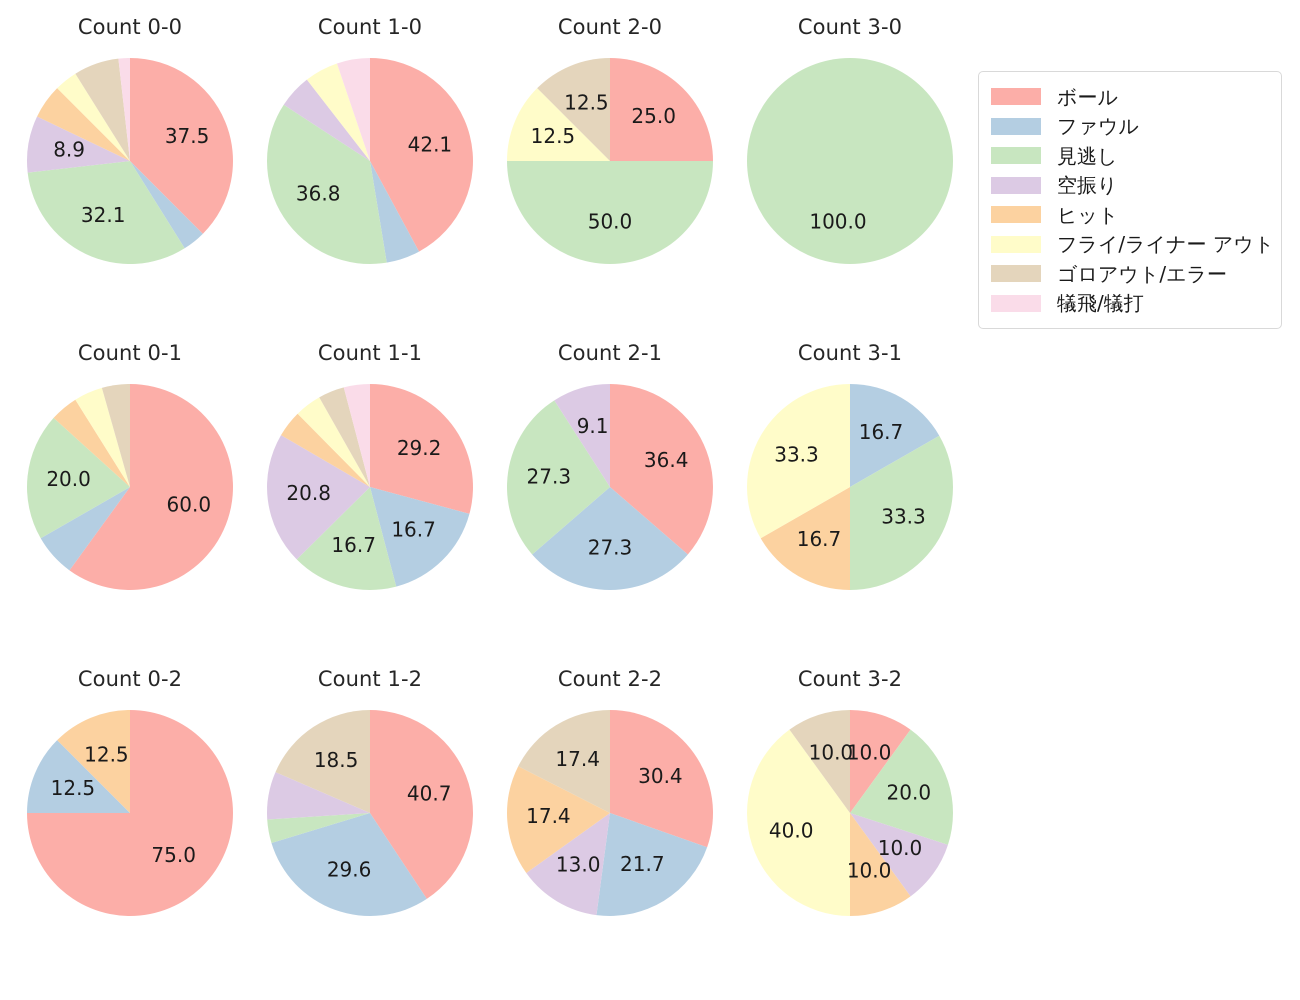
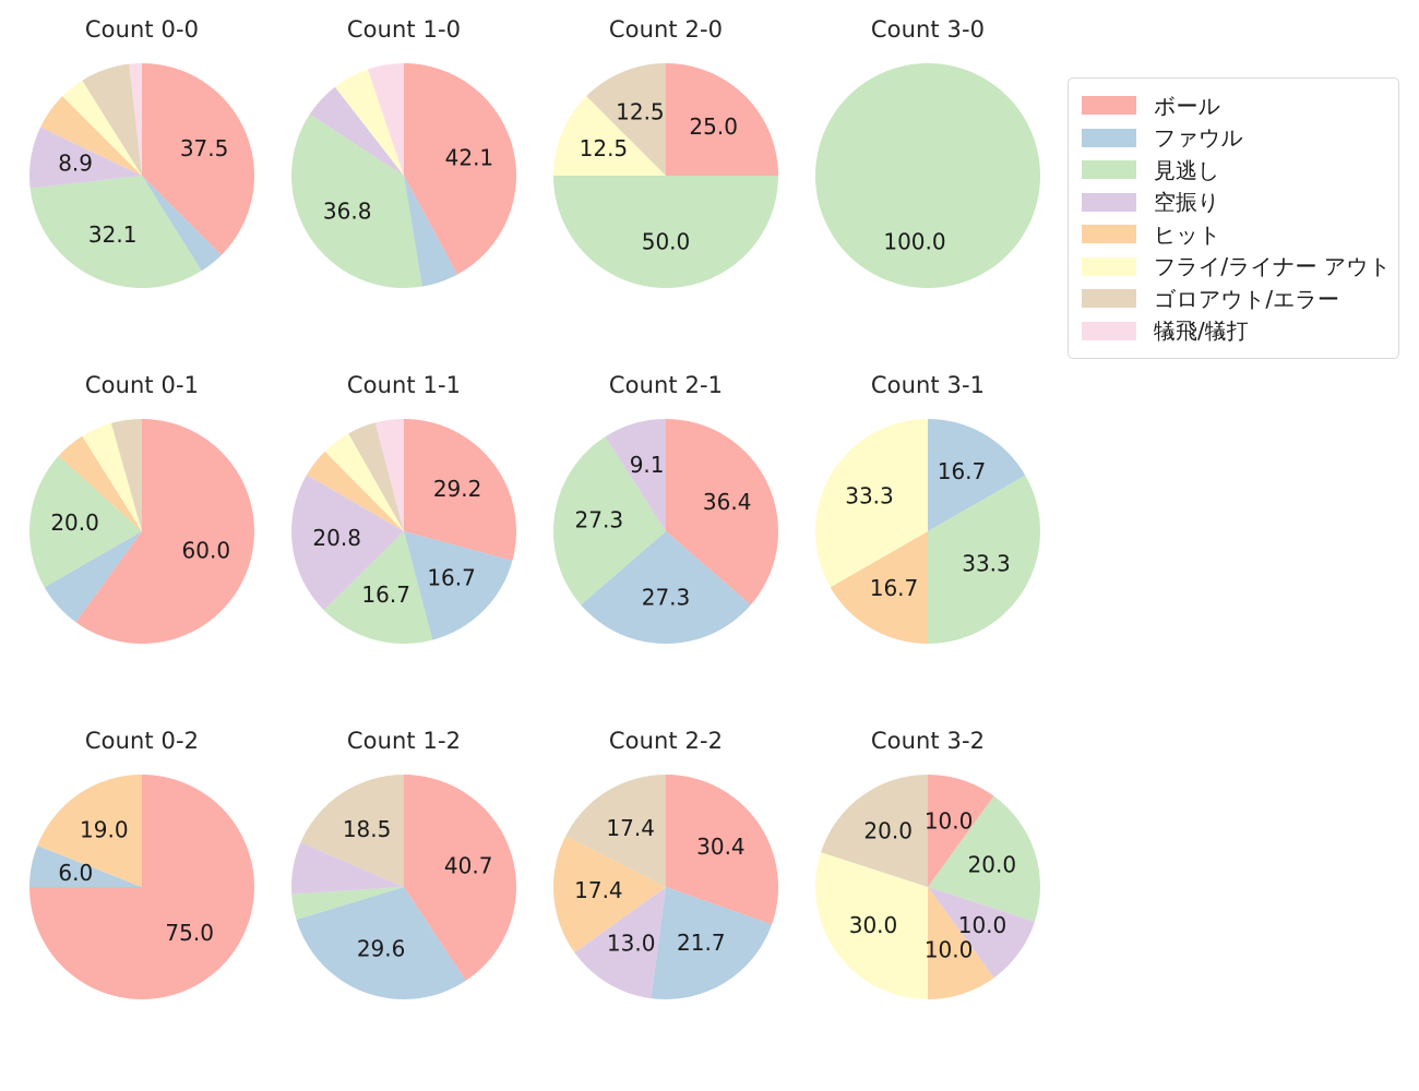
Count 0-2/ファウル: 12.5 -> 6.0
Count 0-2/ヒット: 12.5 -> 19.0
Count 3-2/フライ/ライナー アウト: 40.0 -> 30.0
Count 3-2/ゴロアウト/エラー: 10.0 -> 20.0
